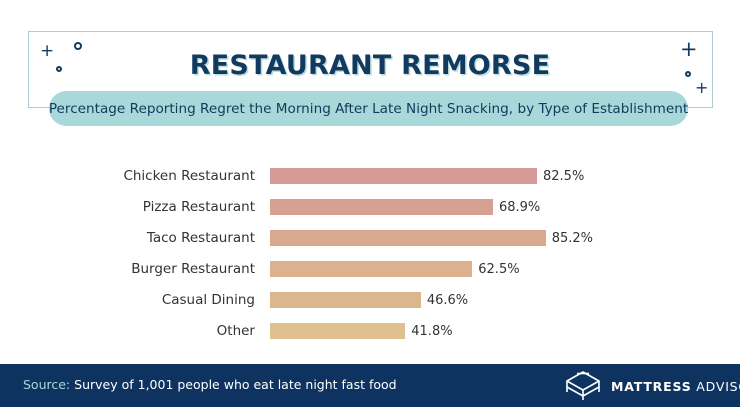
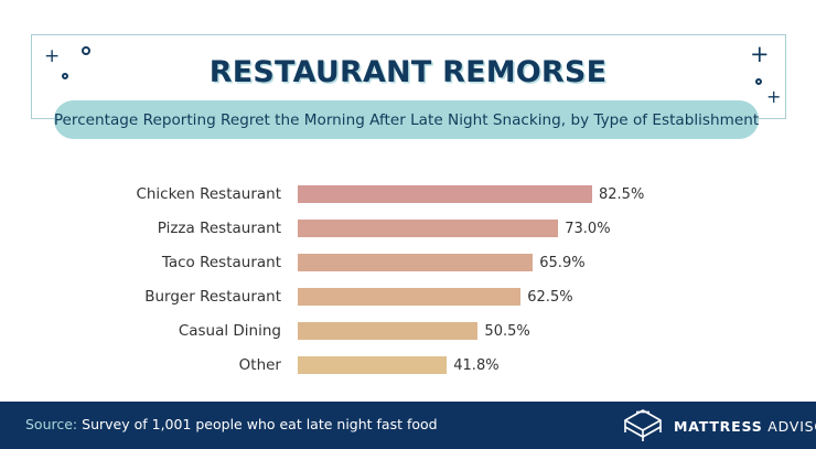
Pizza Restaurant: 68.9% -> 73.0%
Taco Restaurant: 85.2% -> 65.9%
Casual Dining: 46.6% -> 50.5%
